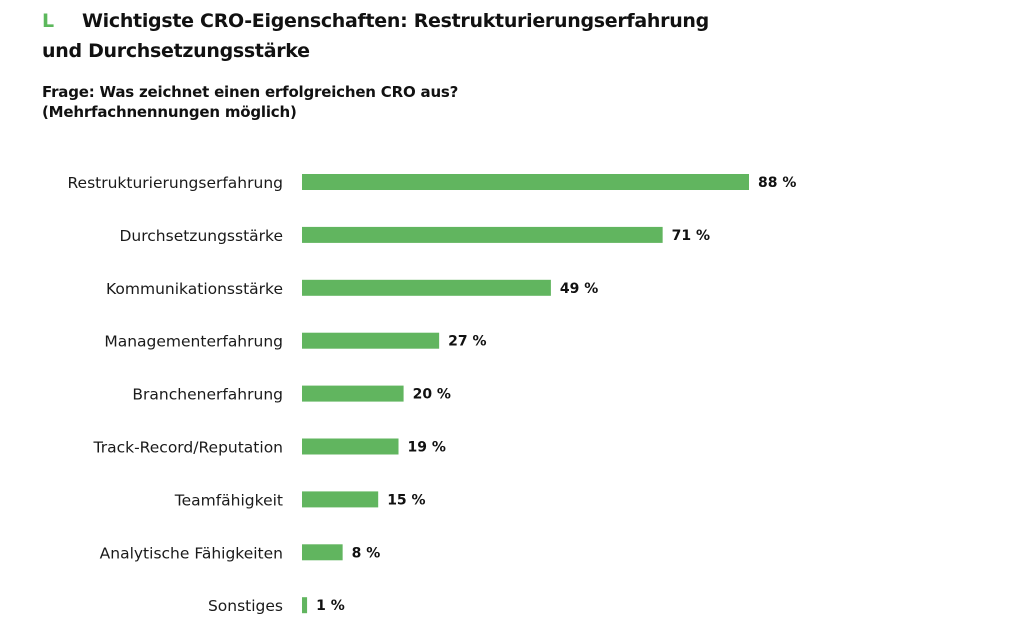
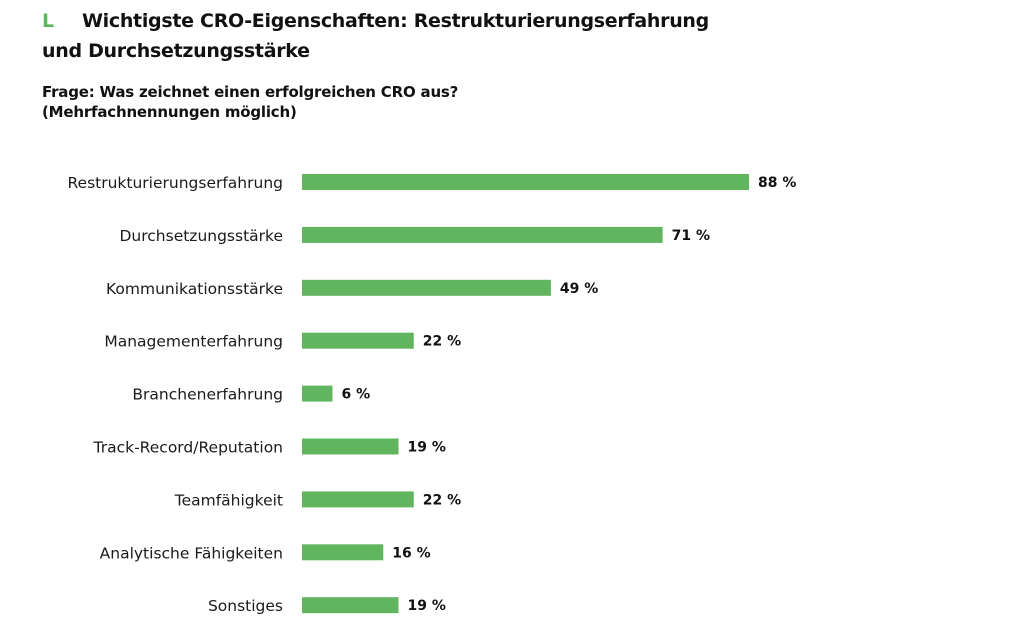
Managementerfahrung: 27 -> 22
Branchenerfahrung: 20 -> 6
Teamfähigkeit: 15 -> 22
Analytische Fähigkeiten: 8 -> 16
Sonstiges: 1 -> 19
